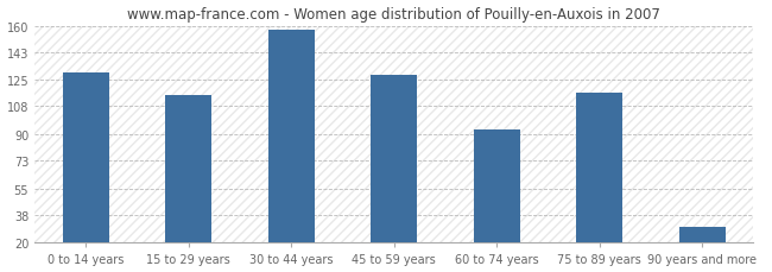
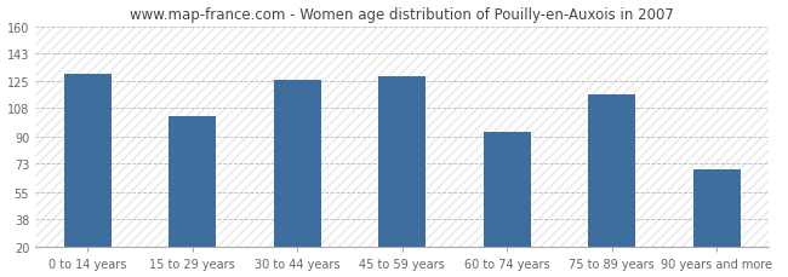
15 to 29 years: 115 -> 103
30 to 44 years: 157 -> 126
90 years and more: 30 -> 69
